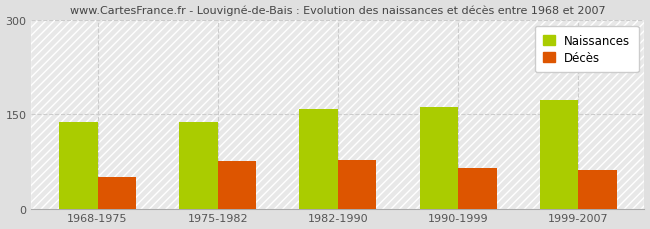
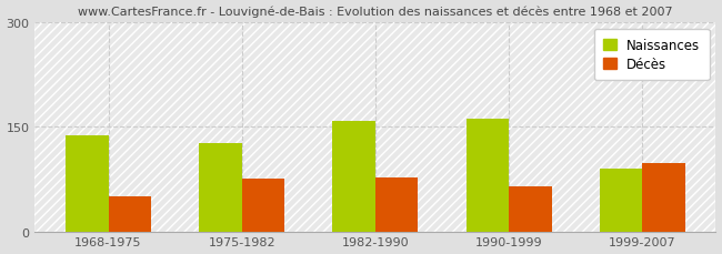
Naissances/1975-1982: 138 -> 126
Naissances/1999-2007: 172 -> 90
Décès/1999-2007: 62 -> 98
